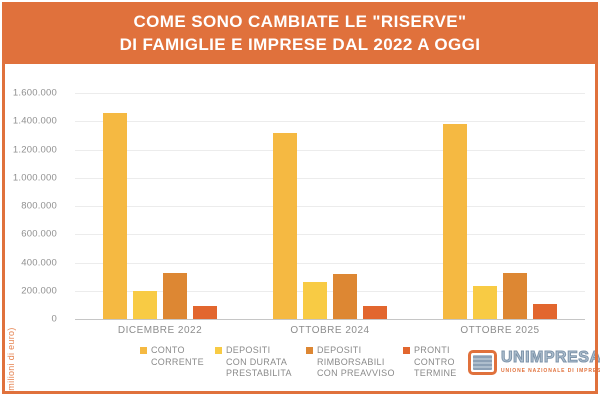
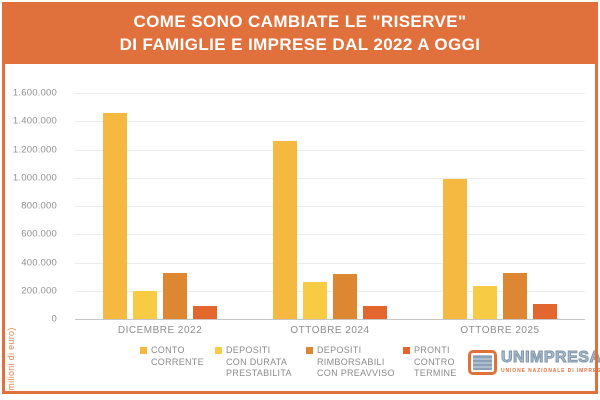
CONTO CORRENTE/OTTOBRE 2024: 1320000 -> 1260000
CONTO CORRENTE/OTTOBRE 2025: 1380000 -> 990000
